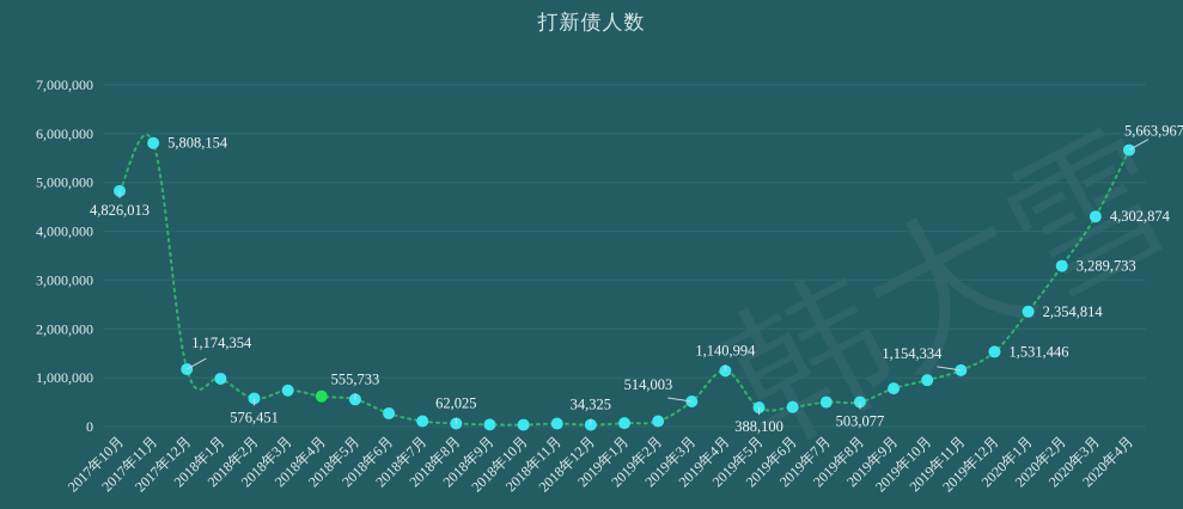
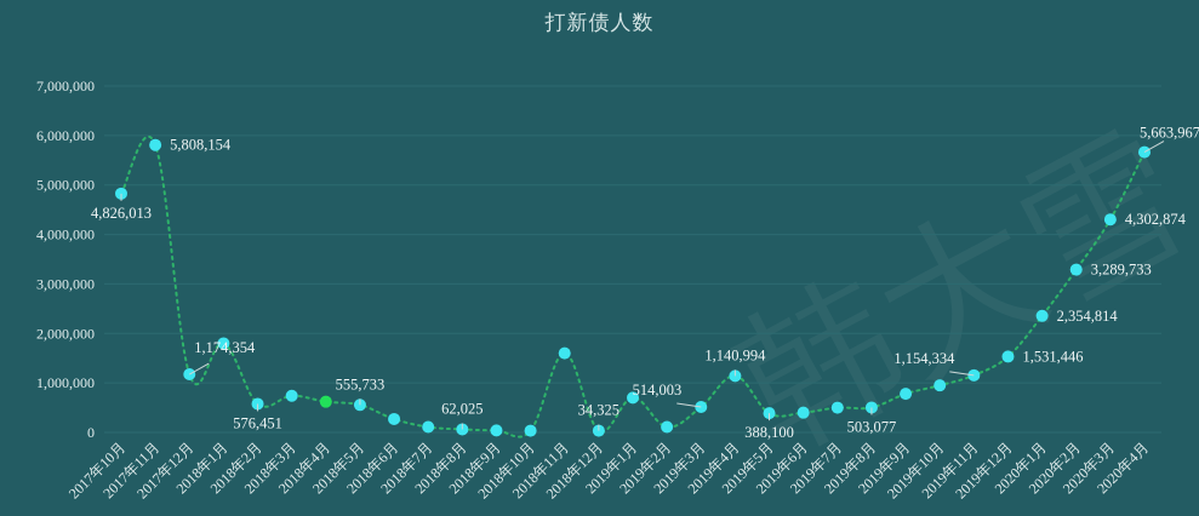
2018年1月: 1000000 -> 1800000
2018年11月: 100000 -> 1600000
2019年1月: 100000 -> 700000
